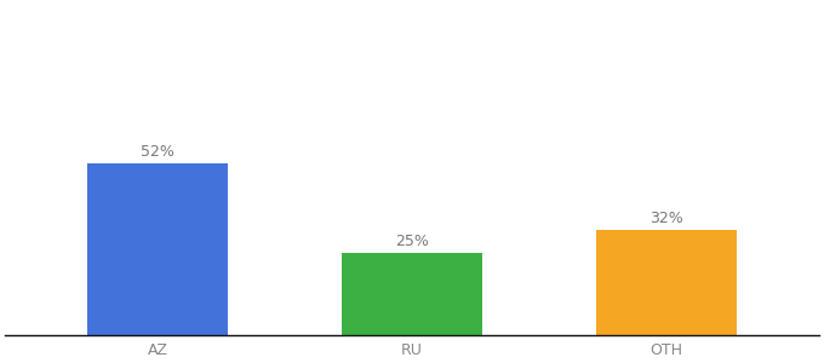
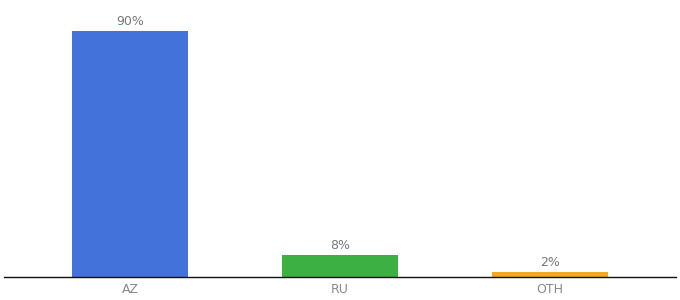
AZ: 52% -> 90%
RU: 25% -> 8%
OTH: 32% -> 2%
